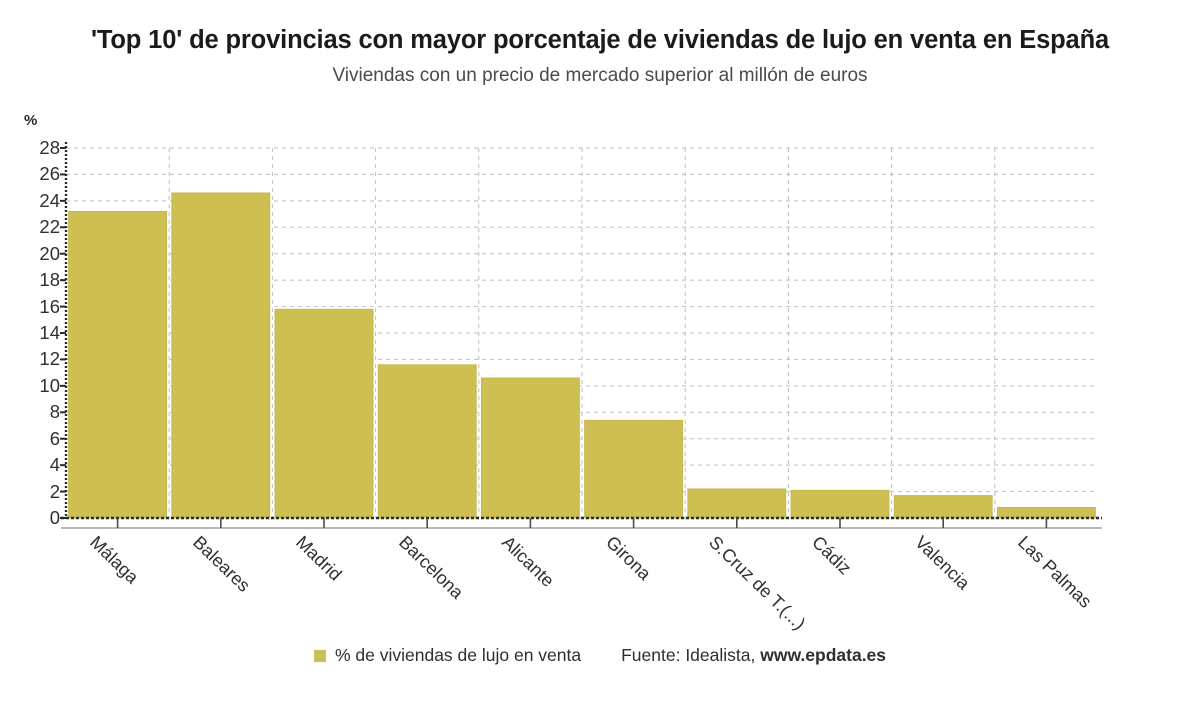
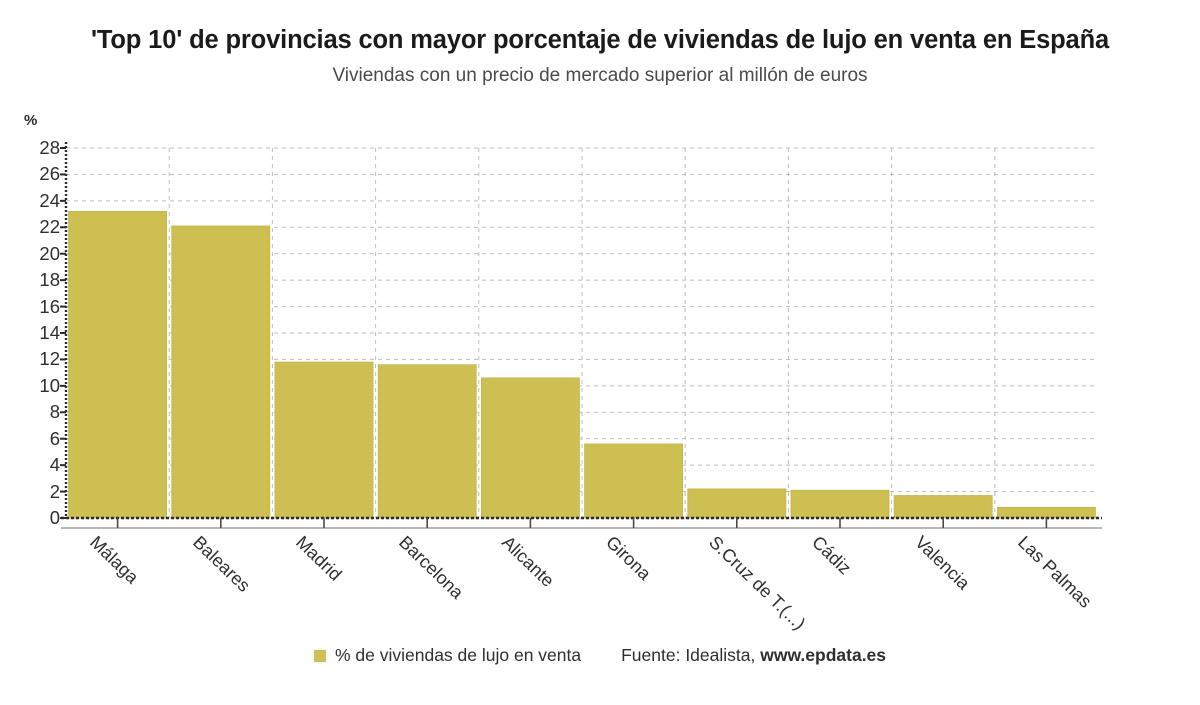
Baleares: 24.6 -> 22.1
Madrid: 15.8 -> 11.8
Girona: 7.4 -> 5.6
